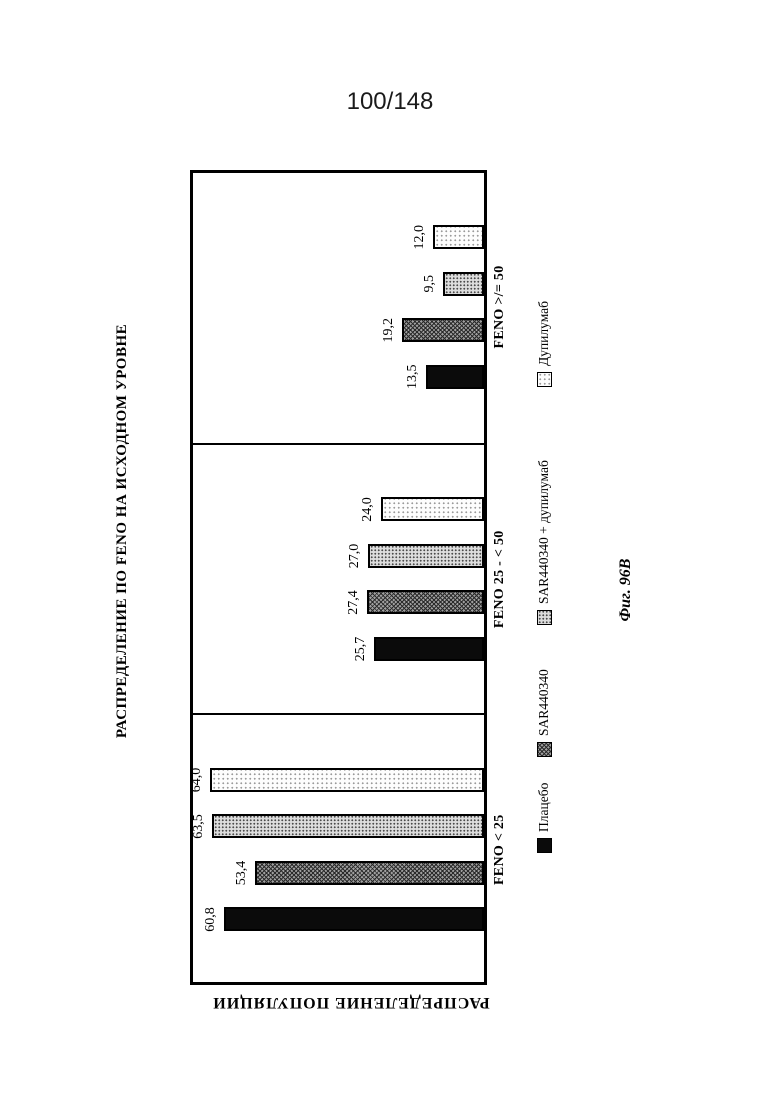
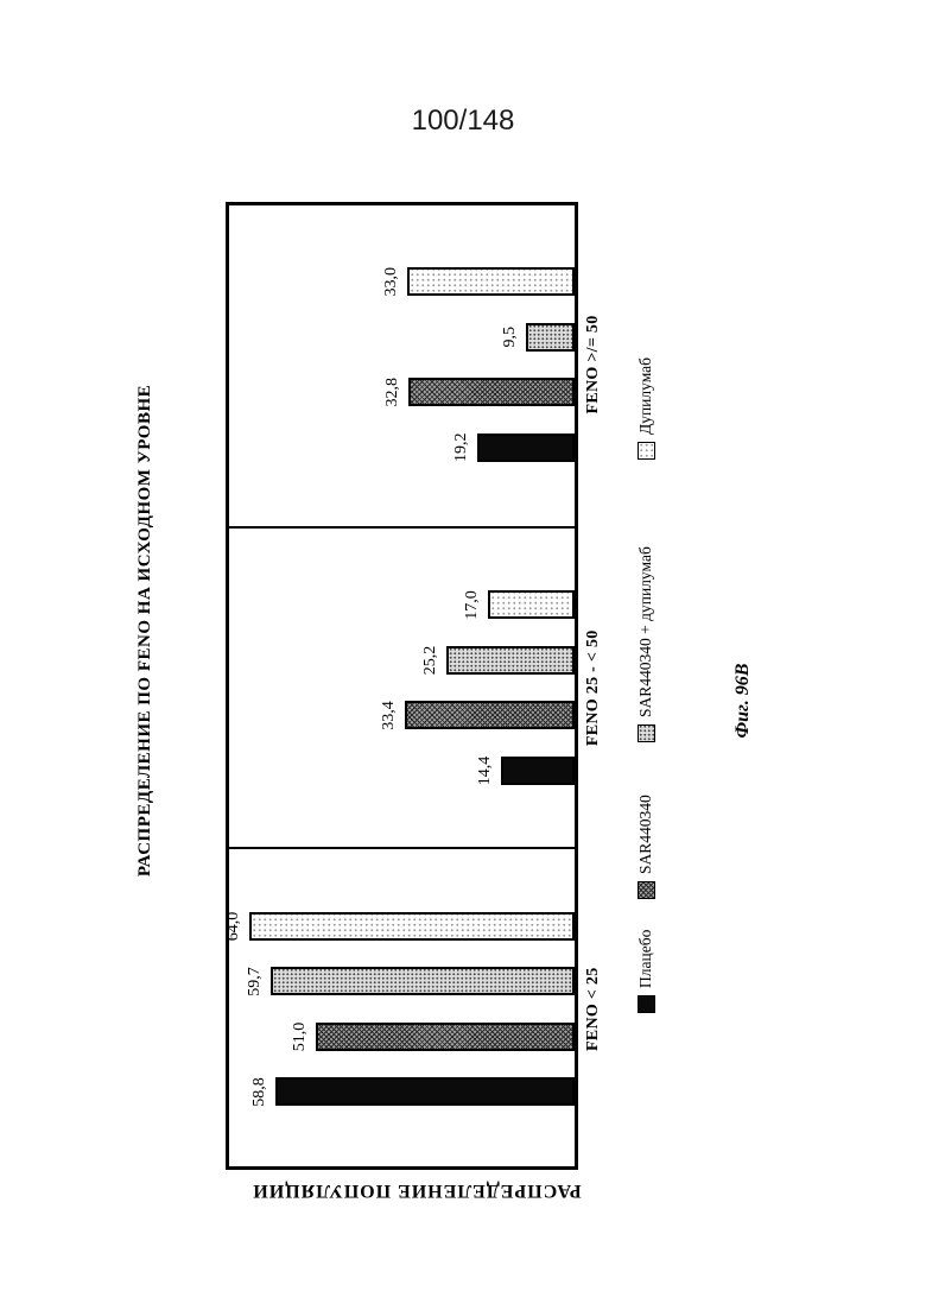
Плацебо/FENO < 25: 60,8 -> 58,8
SAR440340/FENO < 25: 53,4 -> 51,0
SAR440340 + дупилумаб/FENO < 25: 63,5 -> 59,7
Плацебо/FENO 25 - < 50: 25,7 -> 14,4
SAR440340/FENO 25 - < 50: 27,4 -> 33,4
SAR440340 + дупилумаб/FENO 25 - < 50: 27,0 -> 25,2
Дупилумаб/FENO 25 - < 50: 24,0 -> 17,0
Плацебо/FENO >/= 50: 13,5 -> 19,2
SAR440340/FENO >/= 50: 19,2 -> 32,8
Дупилумаб/FENO >/= 50: 12,0 -> 33,0
